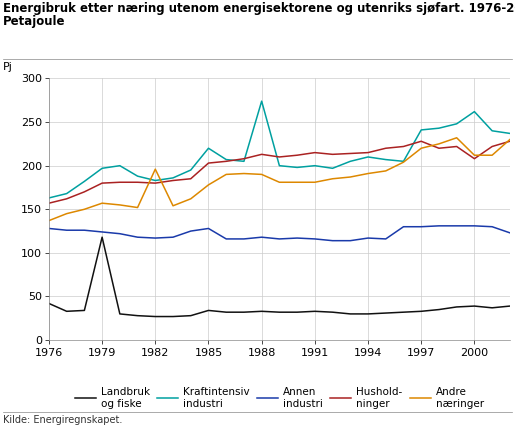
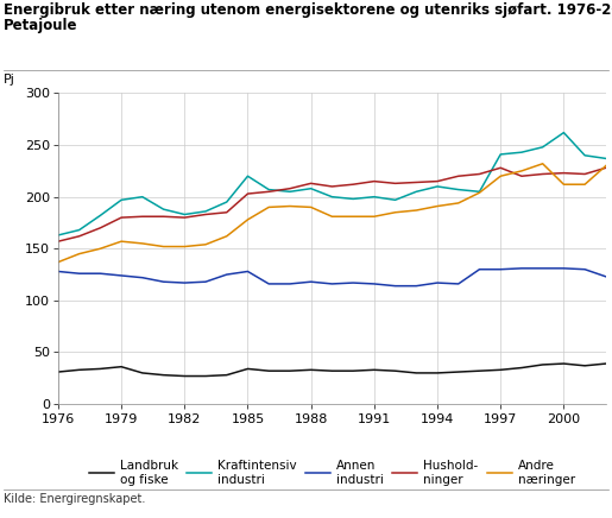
Landbruk og fiske/1976: 42 -> 31
Landbruk og fiske/1979: 118 -> 36
Andre næringer/1982: 196 -> 152
Kraftintensiv industri/1988: 274 -> 208
Hushold- ninger/2000: 208 -> 223
